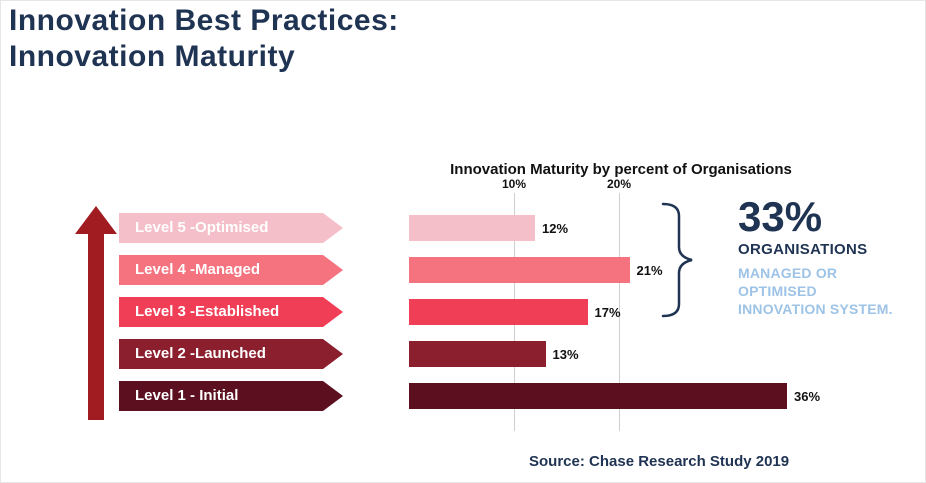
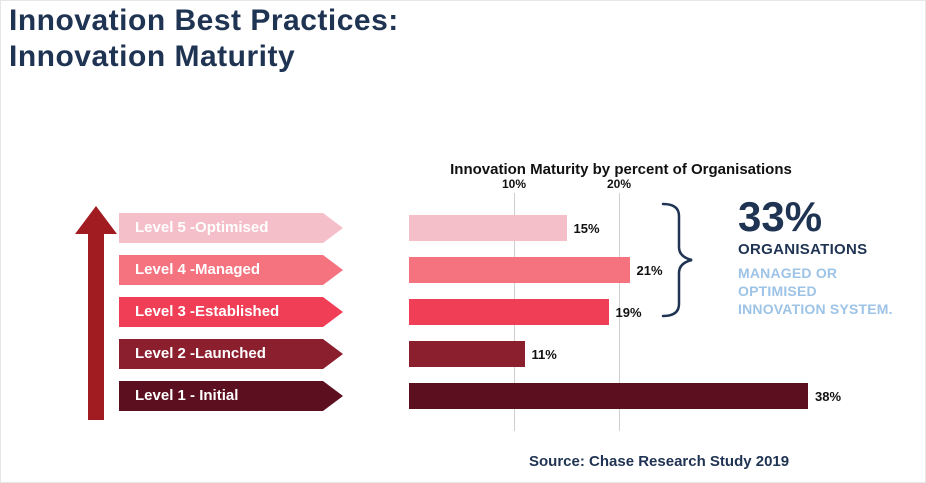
Level 5 -Optimised: 12% -> 15%
Level 3 -Established: 17% -> 19%
Level 2 -Launched: 13% -> 11%
Level 1 - Initial: 36% -> 38%
